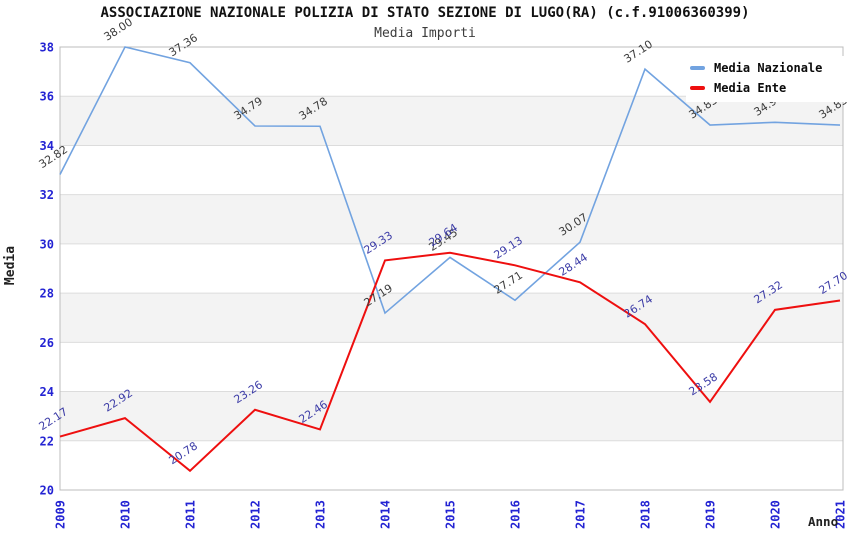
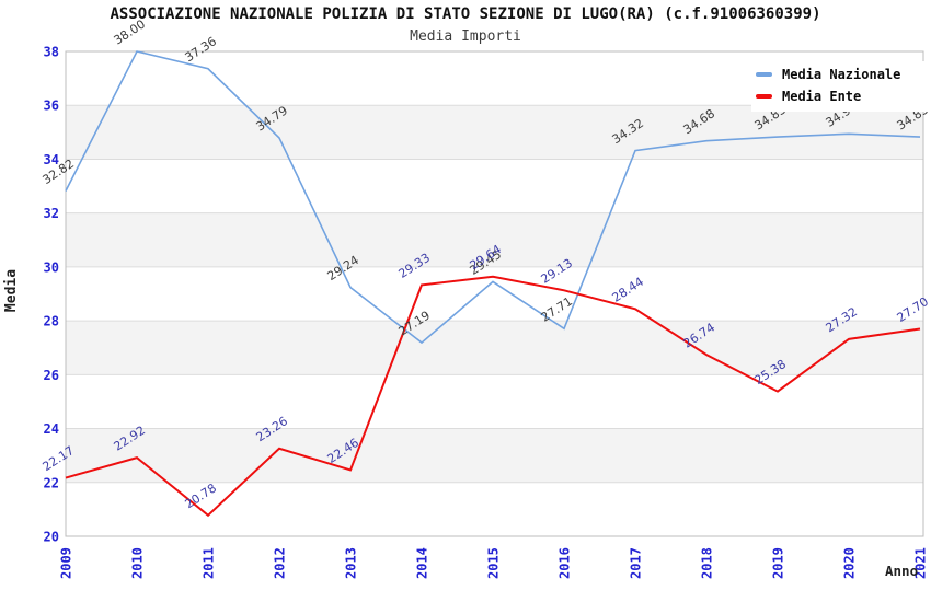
Media Nazionale/2013: 34.78 -> 29.24
Media Nazionale/2017: 30.07 -> 34.32
Media Nazionale/2018: 37.10 -> 34.68
Media Ente/2019: 23.58 -> 25.38
